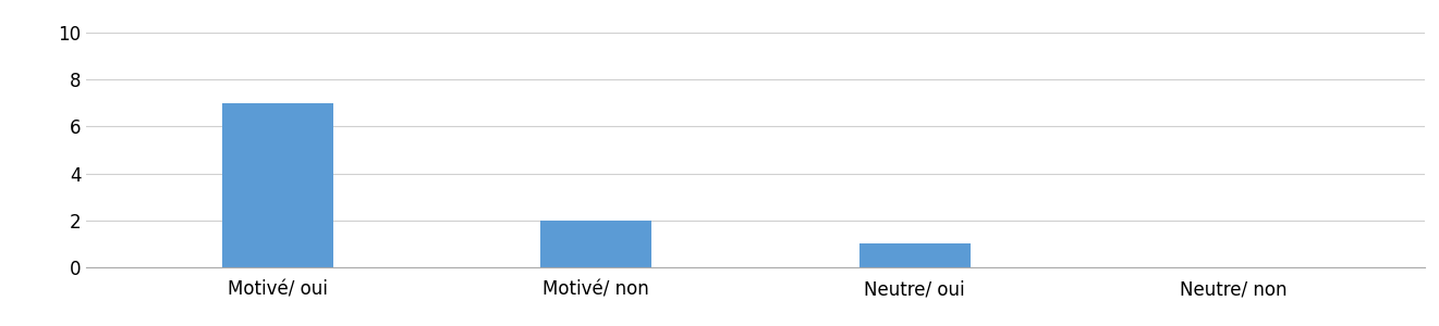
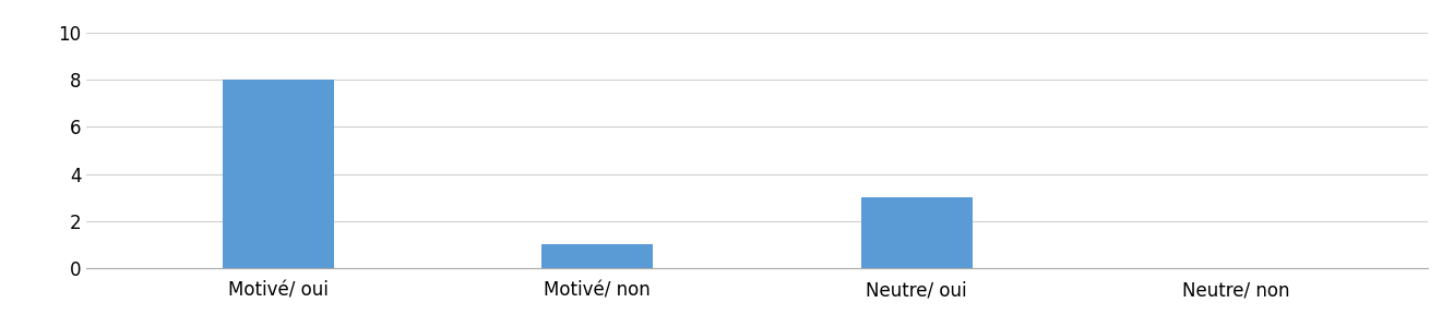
Motivé/ oui: 7 -> 8
Motivé/ non: 2 -> 1
Neutre/ oui: 1 -> 3
